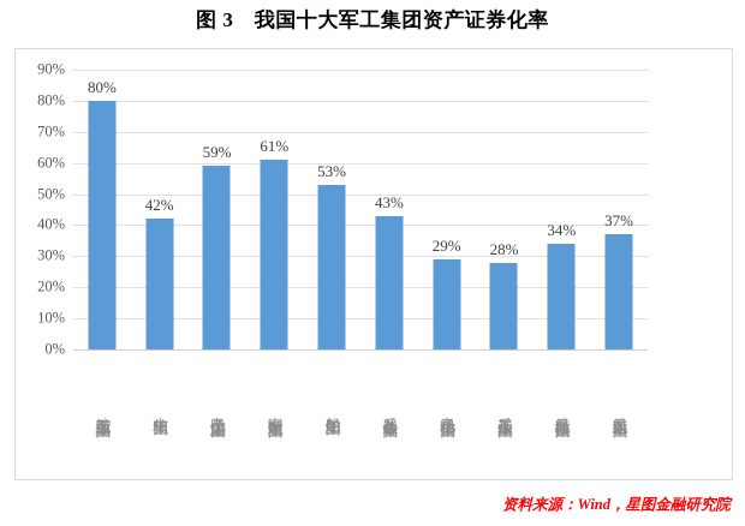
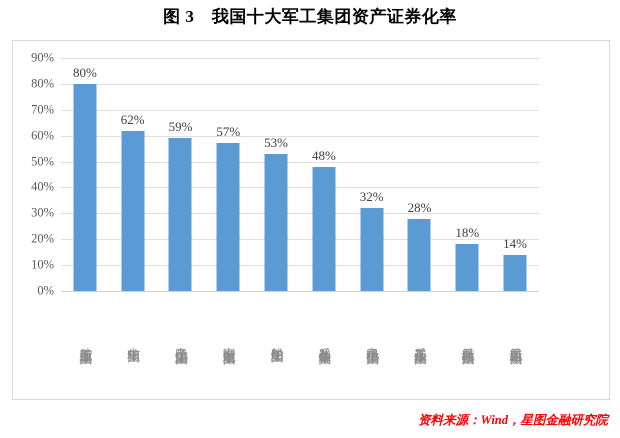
中核集团: 42% -> 62%
中国航发集团: 61% -> 57%
兵器装备集团: 43% -> 48%
电子科技集团: 29% -> 32%
航天科技集团: 34% -> 18%
航天科工集团: 37% -> 14%
